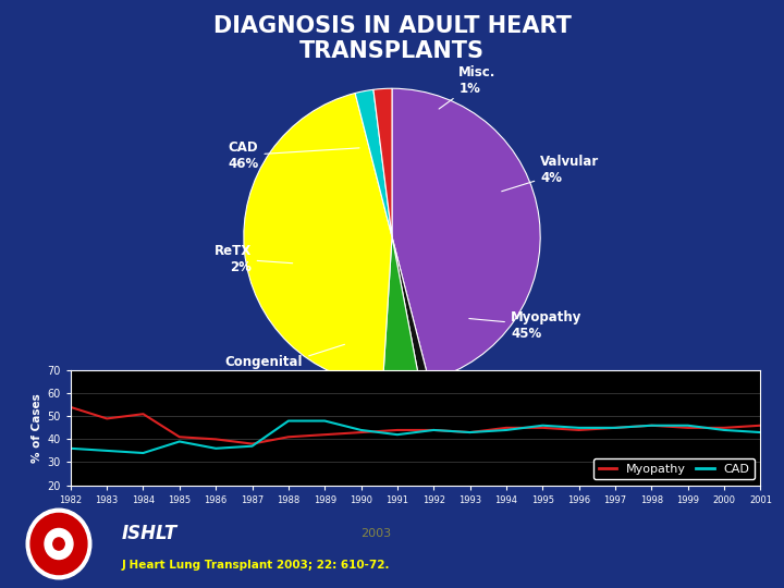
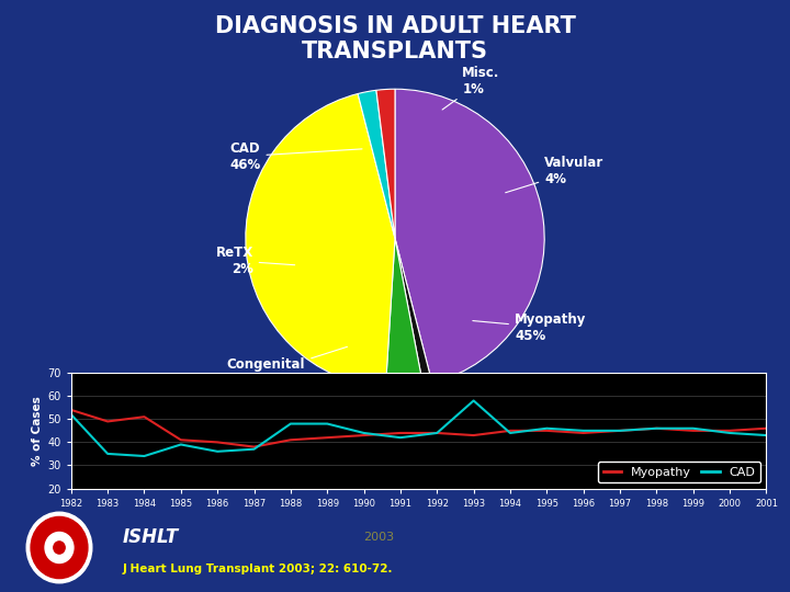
CAD/1982: 36 -> 52
CAD/1993: 43 -> 58
